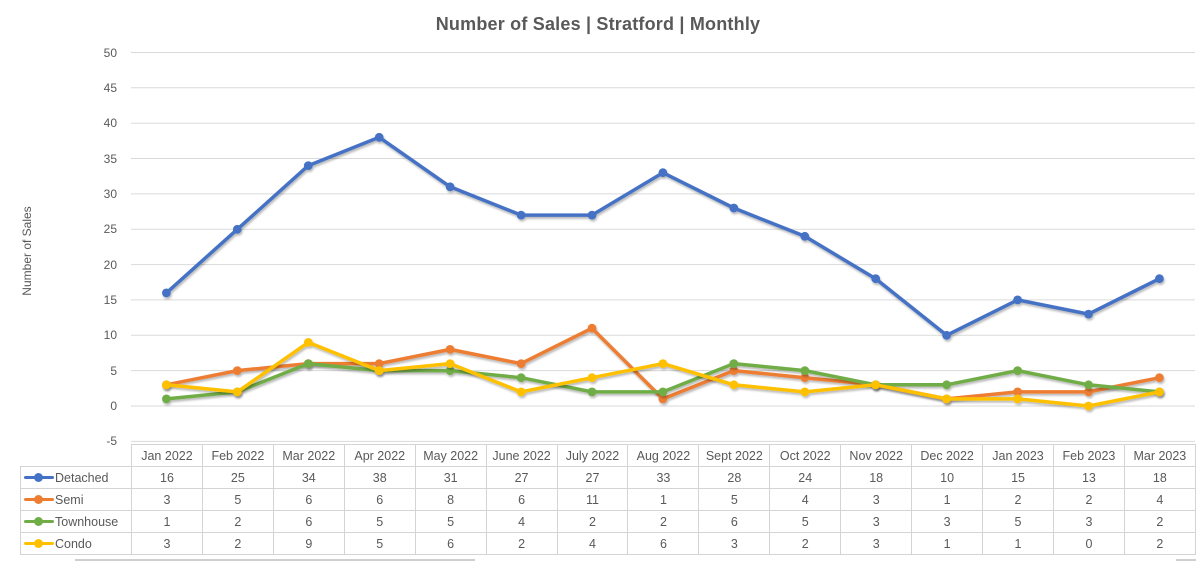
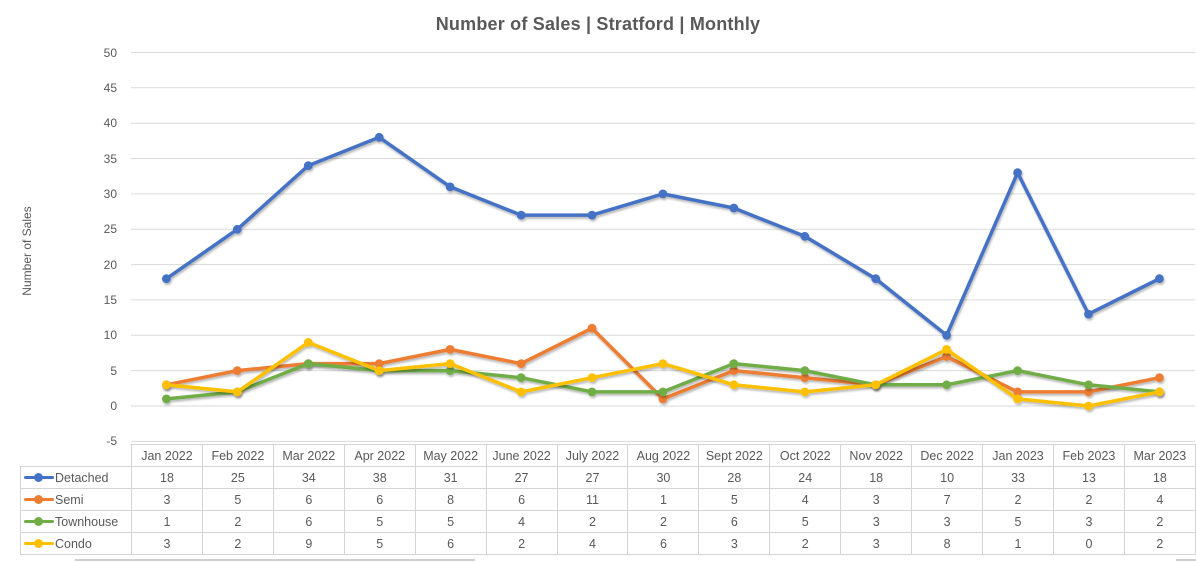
Detached/Jan 2022: 16 -> 18
Detached/Aug 2022: 33 -> 30
Semi/Dec 2022: 1 -> 7
Condo/Dec 2022: 1 -> 8
Detached/Jan 2023: 15 -> 33
